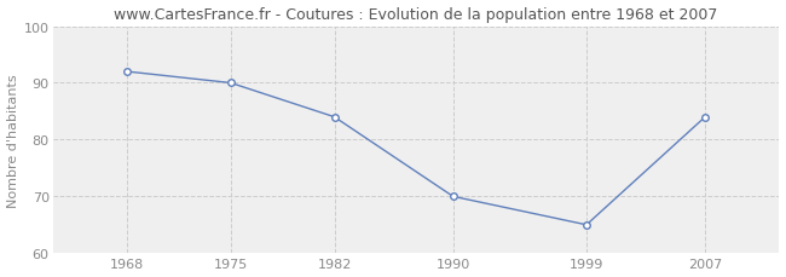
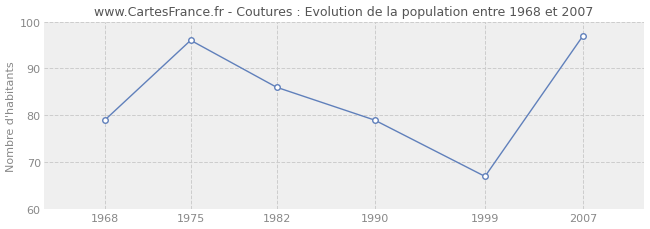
1968: 92 -> 79
1975: 90 -> 96
1982: 84 -> 86
1990: 70 -> 79
1999: 65 -> 67
2007: 84 -> 97
